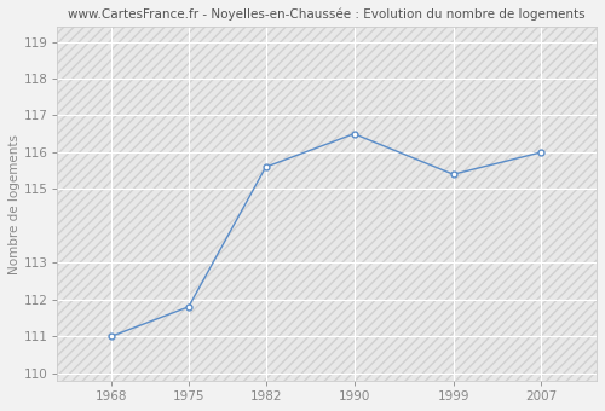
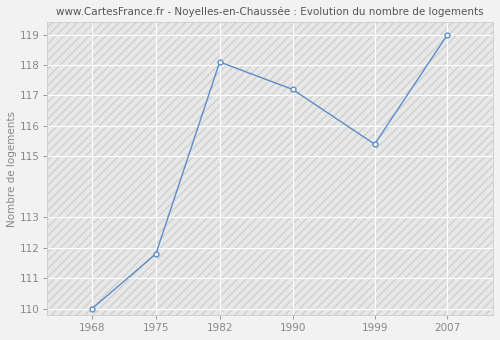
1968: 111.0 -> 110.0
1982: 115.6 -> 118.1
1990: 116.5 -> 117.2
2007: 116.0 -> 119.0
